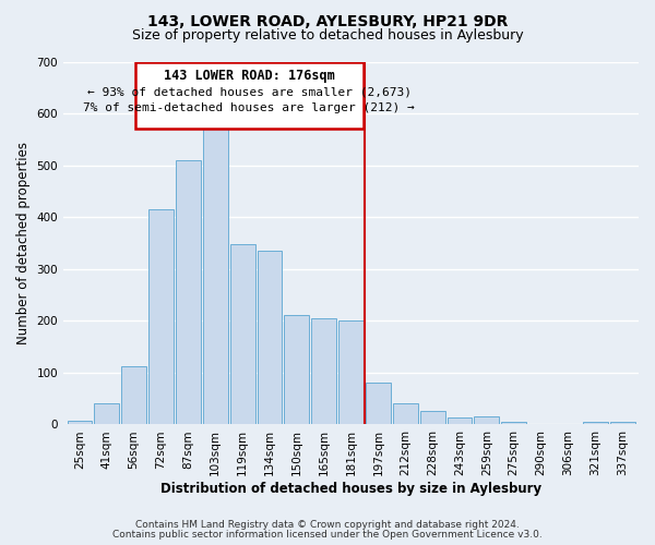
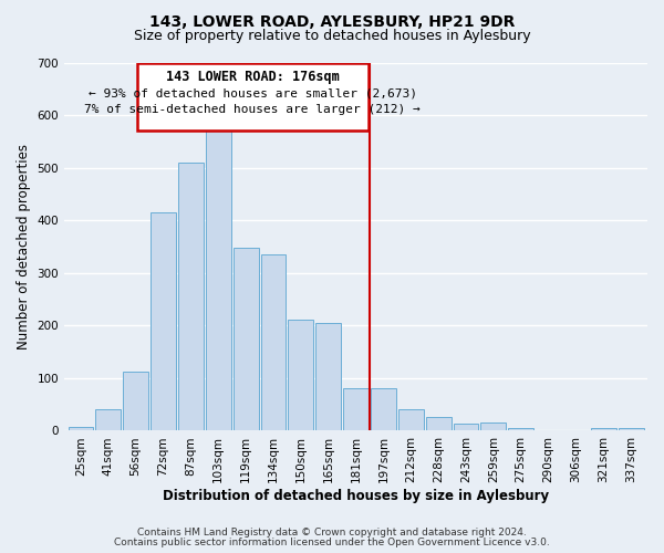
181sqm: 200 -> 80
